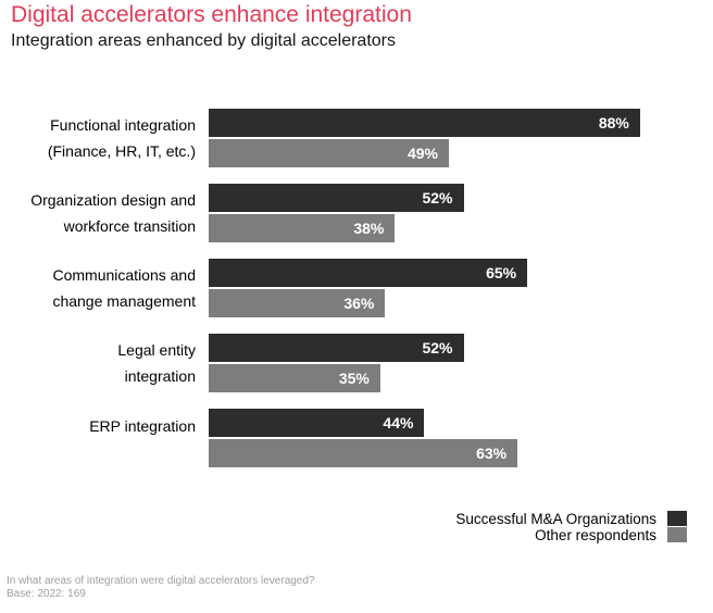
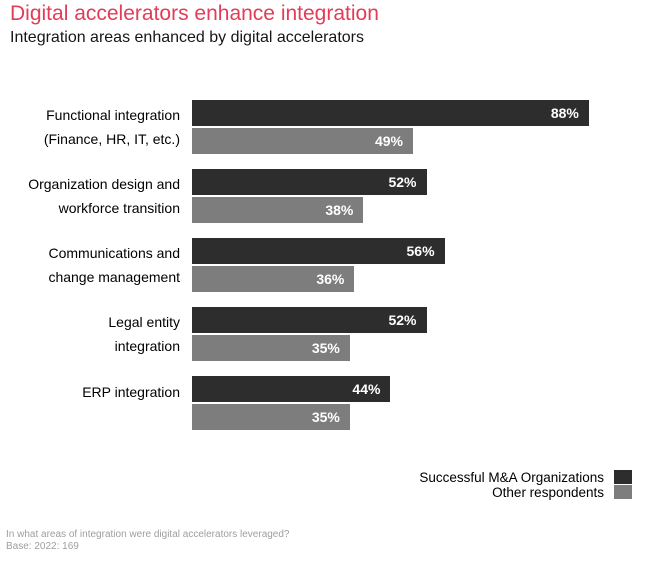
Successful M&A Organizations/Communications and change management: 65% -> 56%
Other respondents/ERP integration: 63% -> 35%
